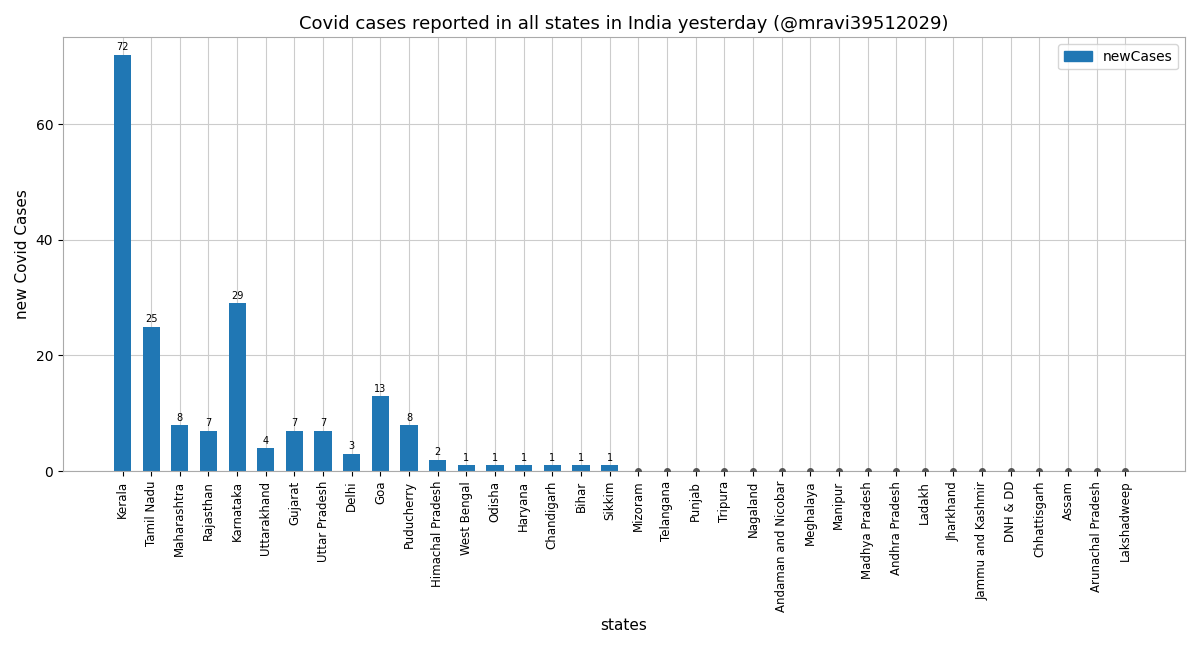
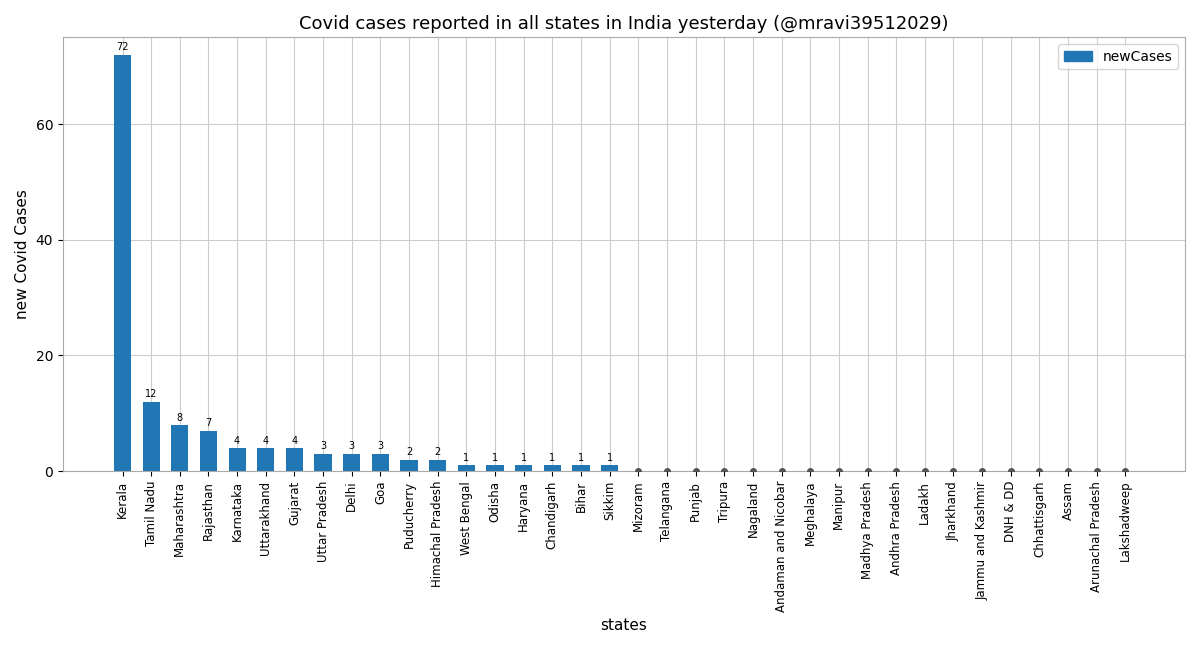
Tamil Nadu: 25 -> 12
Karnataka: 29 -> 4
Gujarat: 7 -> 4
Uttar Pradesh: 7 -> 3
Goa: 13 -> 3
Puducherry: 8 -> 2
